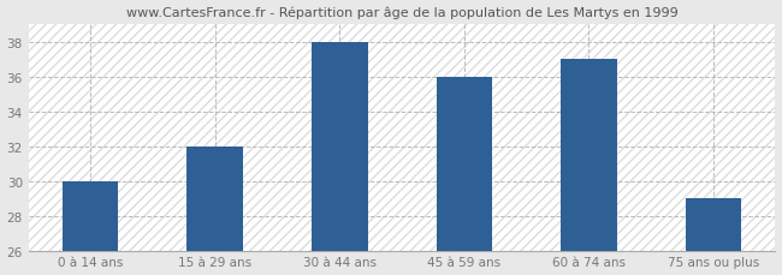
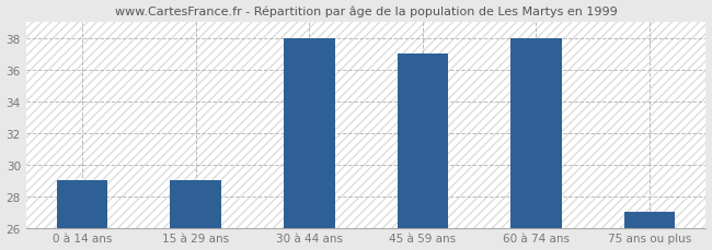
0 à 14 ans: 30 -> 29
15 à 29 ans: 32 -> 29
45 à 59 ans: 36 -> 37
60 à 74 ans: 37 -> 38
75 ans ou plus: 29 -> 27
